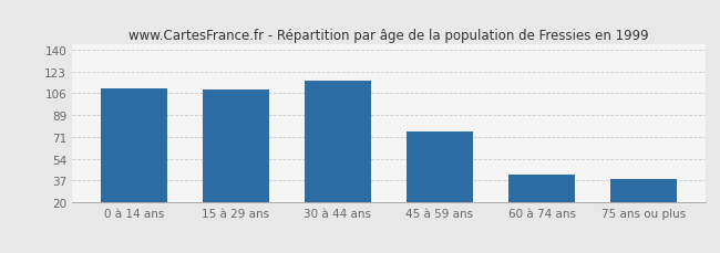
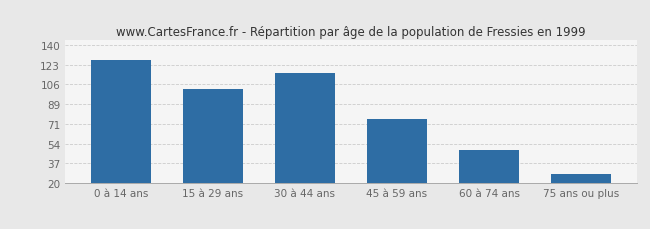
0 à 14 ans: 110 -> 127
15 à 29 ans: 109 -> 102
60 à 74 ans: 42 -> 49
75 ans ou plus: 38 -> 28
